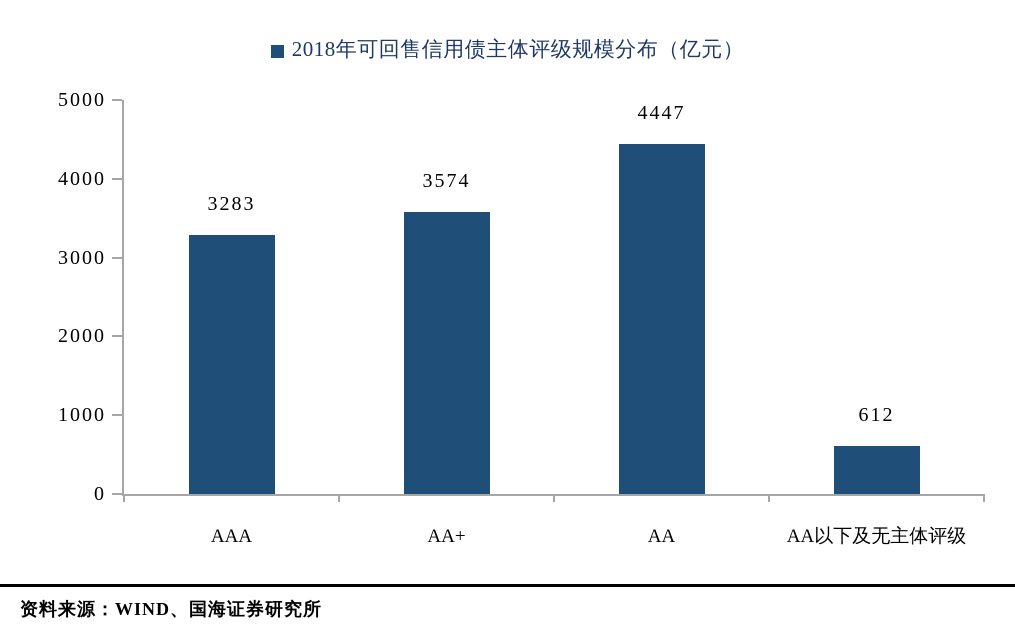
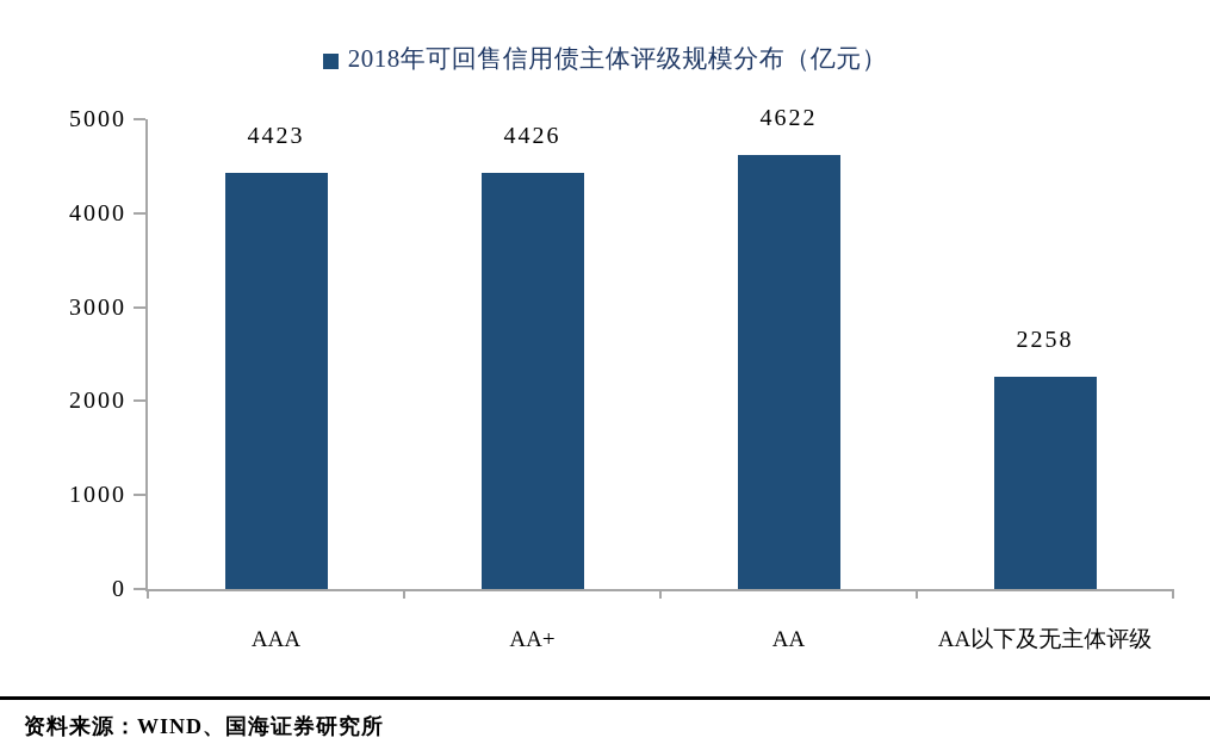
AAA: 3283 -> 4423
AA+: 3574 -> 4426
AA: 4447 -> 4622
AA以下及无主体评级: 612 -> 2258
